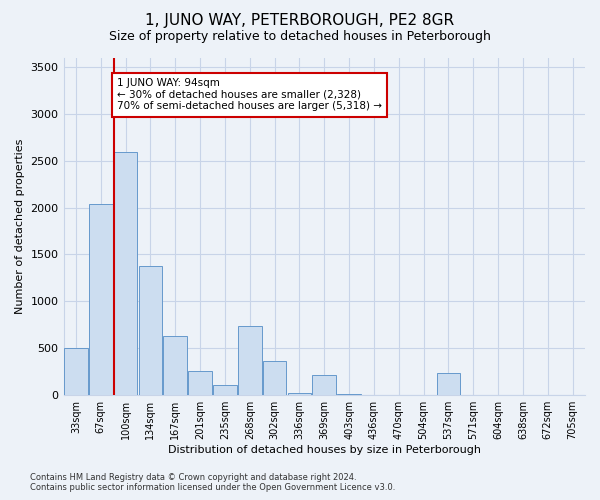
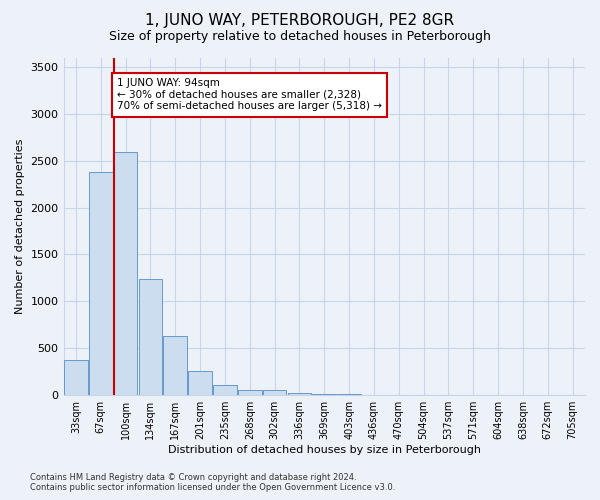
33sqm: 500 -> 370
67sqm: 2040 -> 2380
134sqm: 1380 -> 1240
268sqm: 740 -> 60
302sqm: 360 -> 60
369sqm: 220 -> 10
537sqm: 240 -> 0
